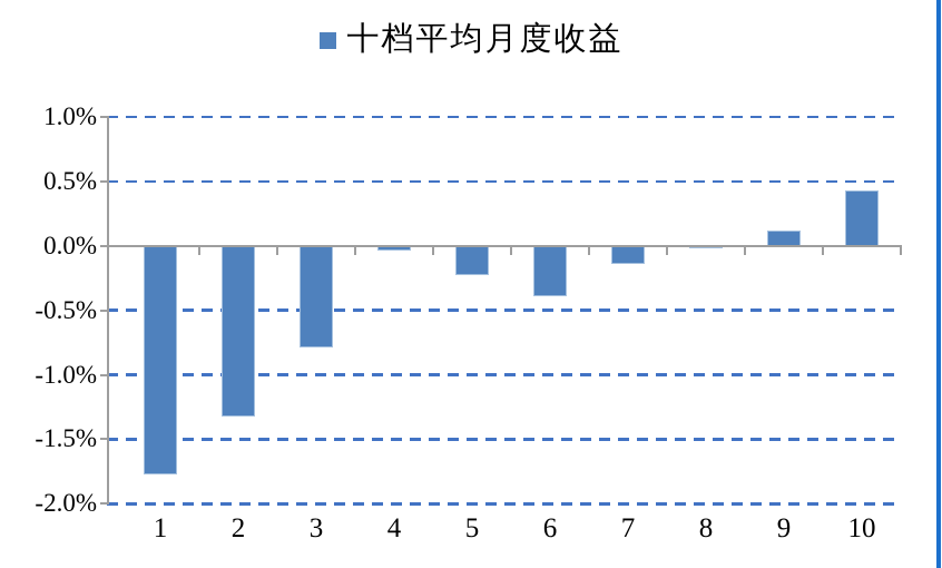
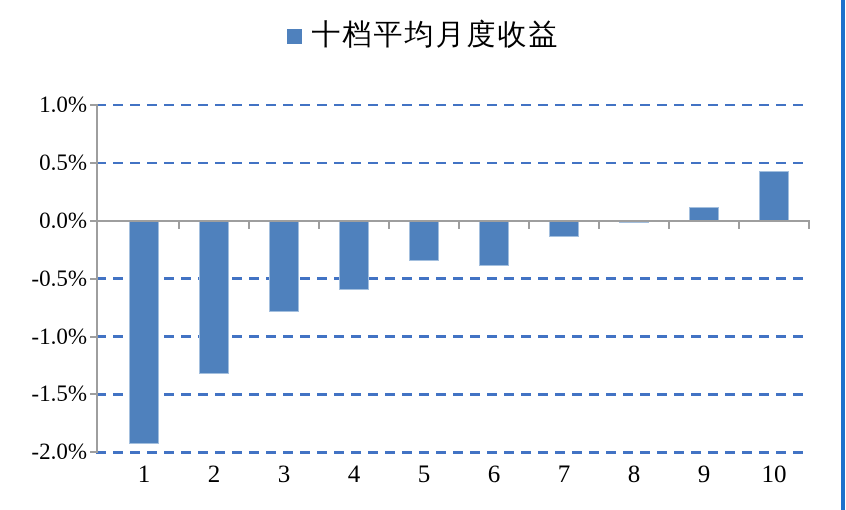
1: -1.77% -> -1.93%
4: -0.04% -> -0.60%
5: -0.23% -> -0.35%
